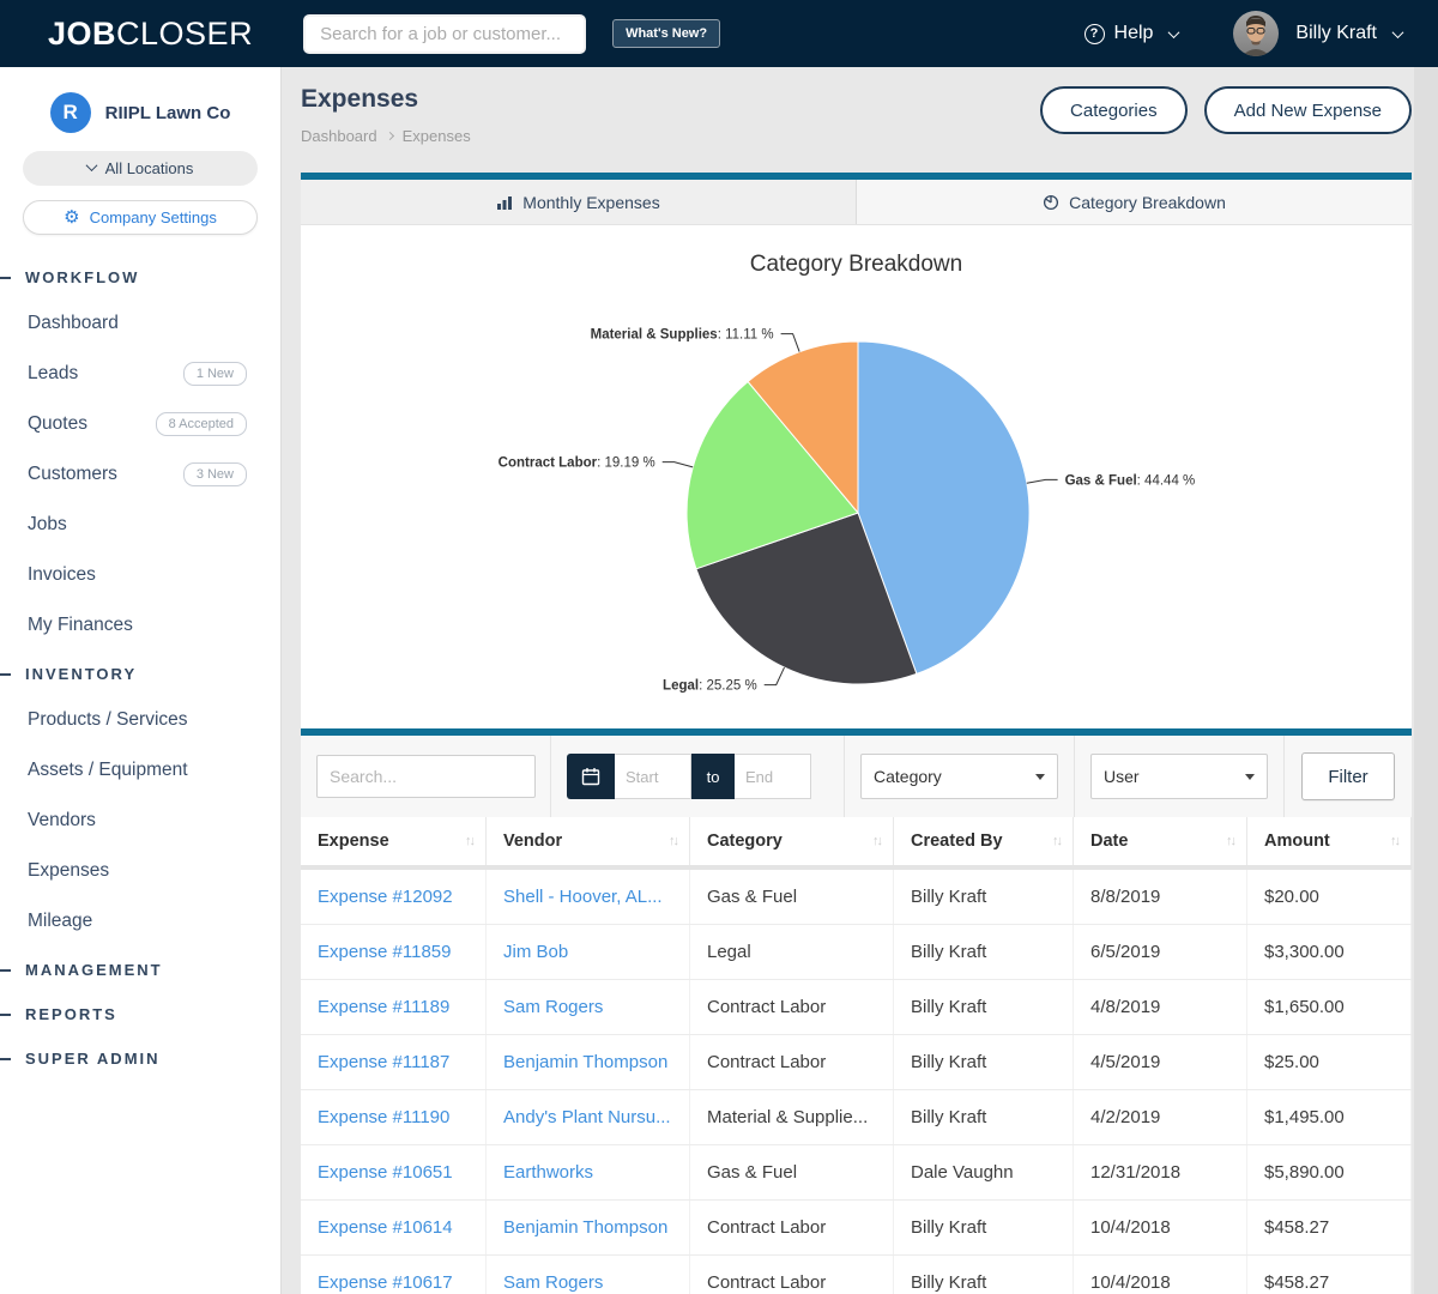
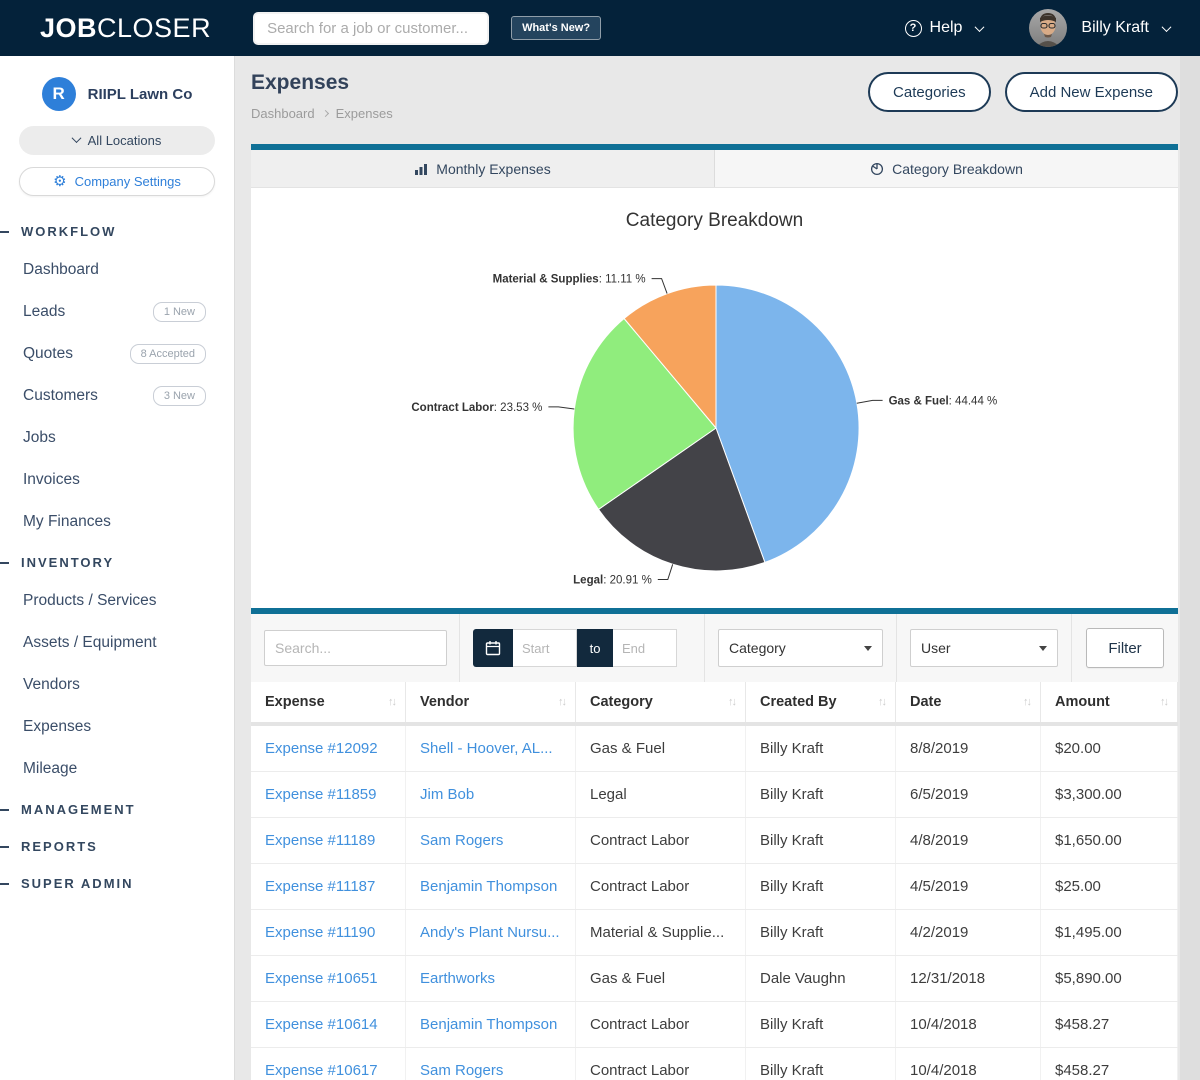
Legal: 25.25 -> 20.91
Contract Labor: 19.19 -> 23.53
